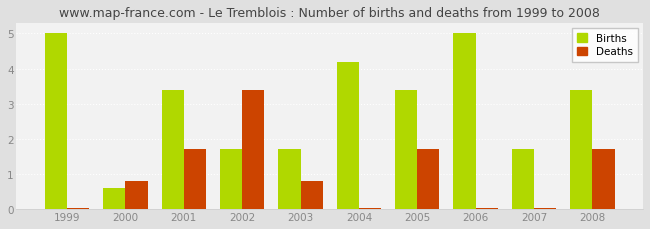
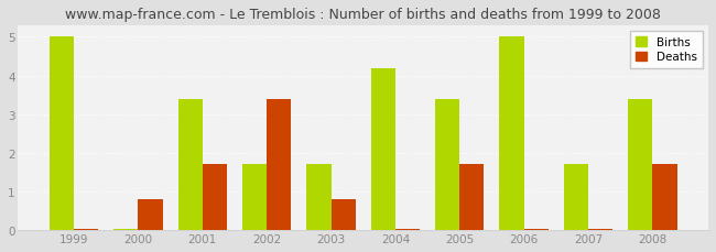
Births/2000: 0.60 -> 0.05
